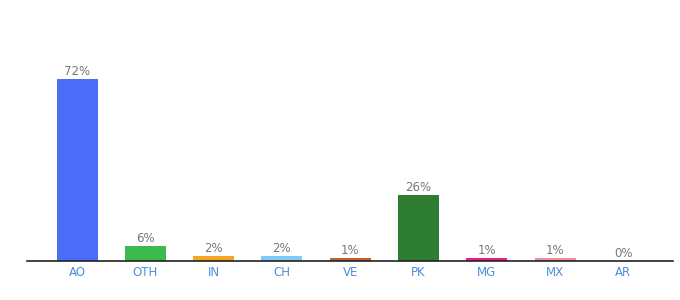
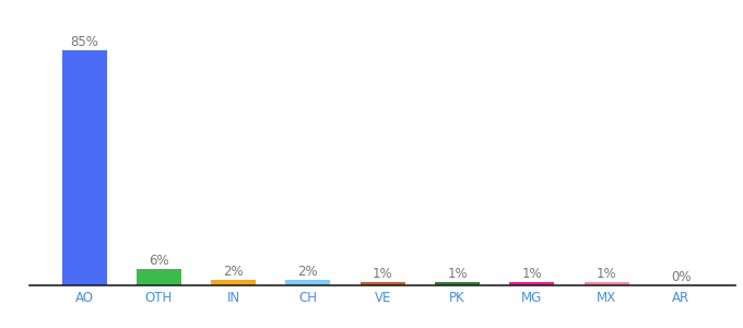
AO: 72% -> 85%
PK: 26% -> 1%
